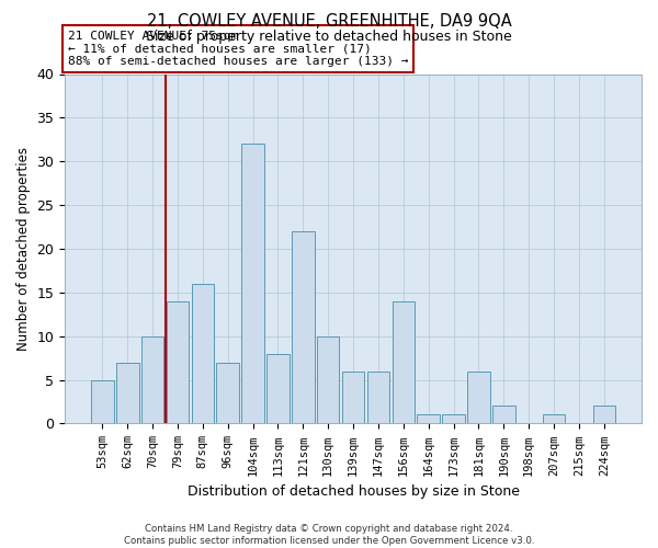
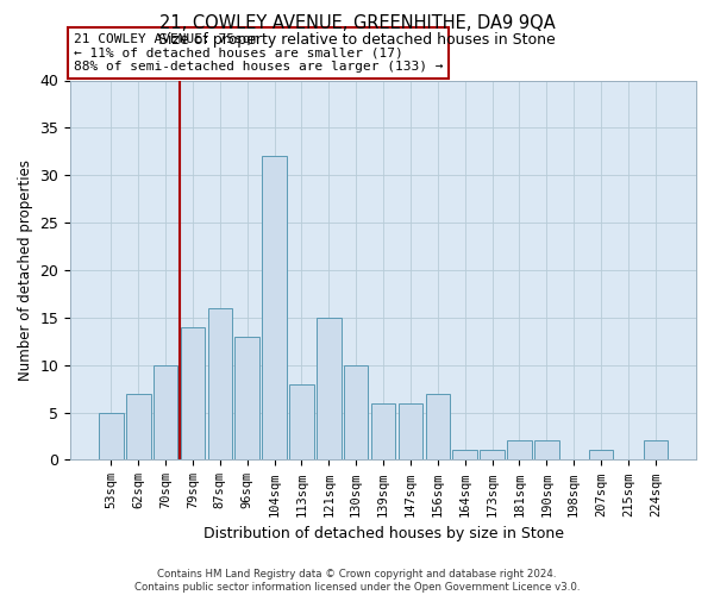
96sqm: 7 -> 13
121sqm: 22 -> 15
156sqm: 14 -> 7
181sqm: 6 -> 2
